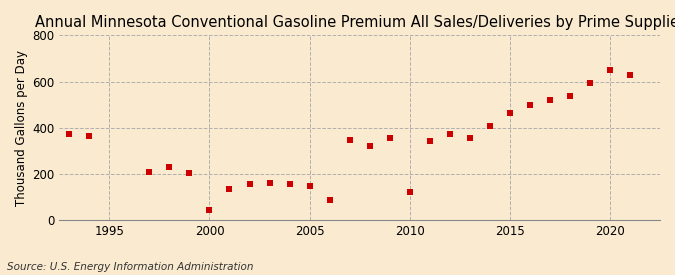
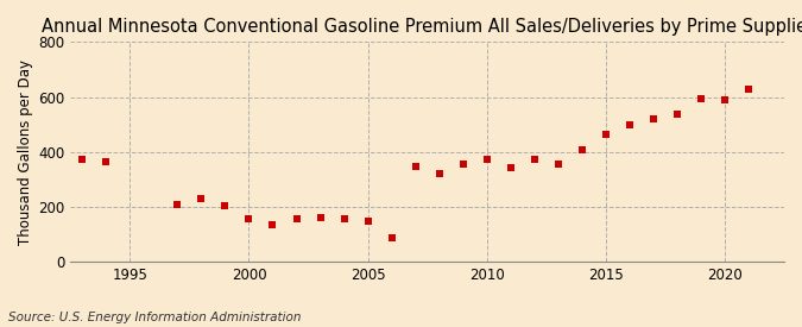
2000: 45 -> 158
2010: 120 -> 375
2020: 650 -> 590
